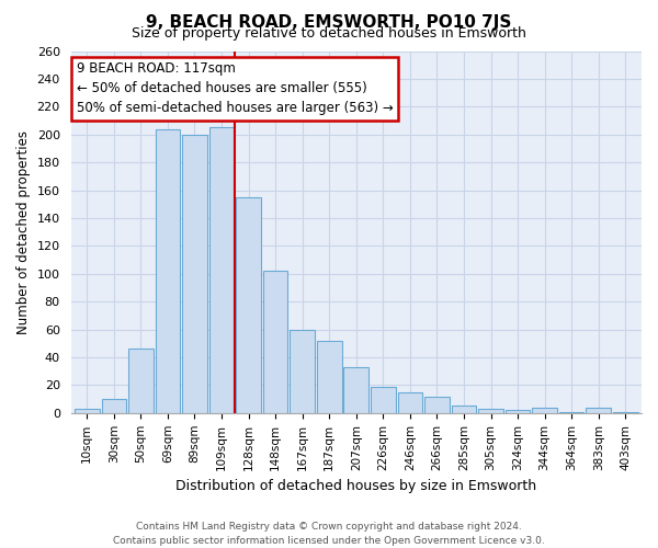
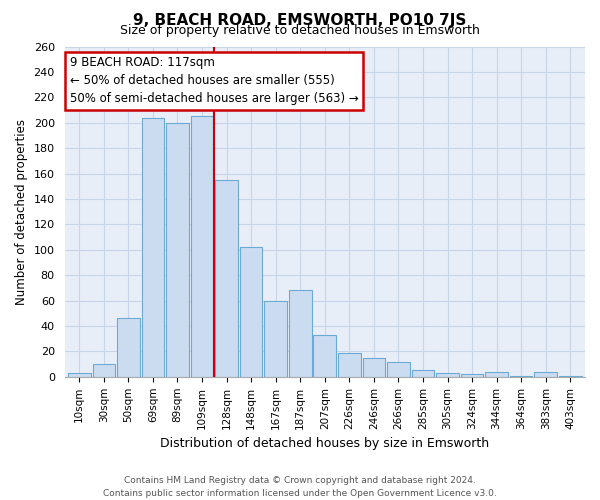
187sqm: 52 -> 68
